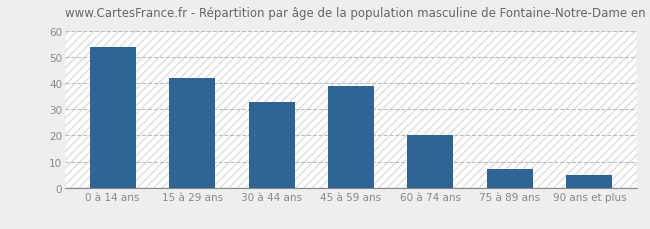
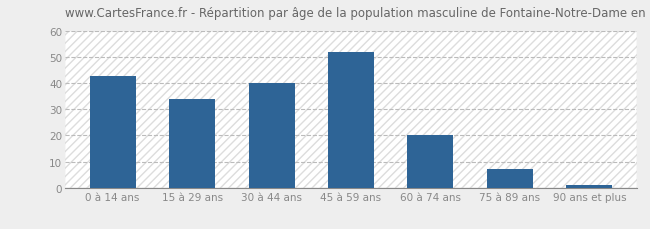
0 à 14 ans: 54 -> 43
15 à 29 ans: 42 -> 34
30 à 44 ans: 33 -> 40
45 à 59 ans: 39 -> 52
90 ans et plus: 5 -> 1
